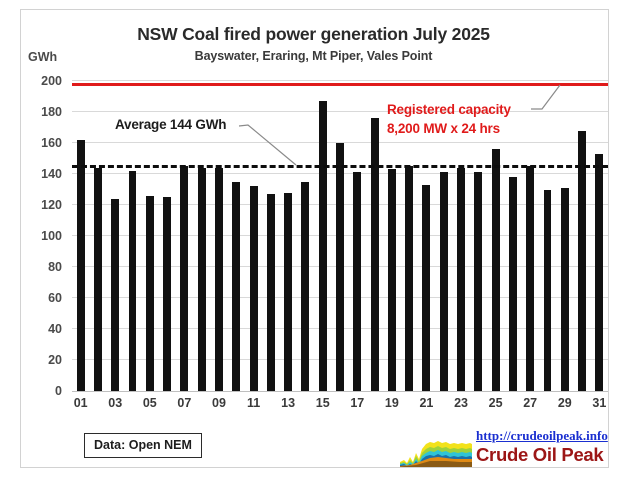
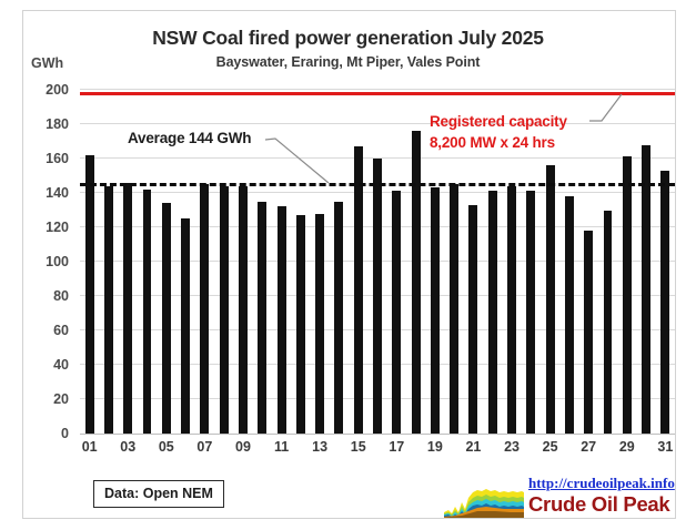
03: 124 -> 146
05: 126 -> 134
15: 187 -> 167
27: 145 -> 118
29: 131 -> 161
